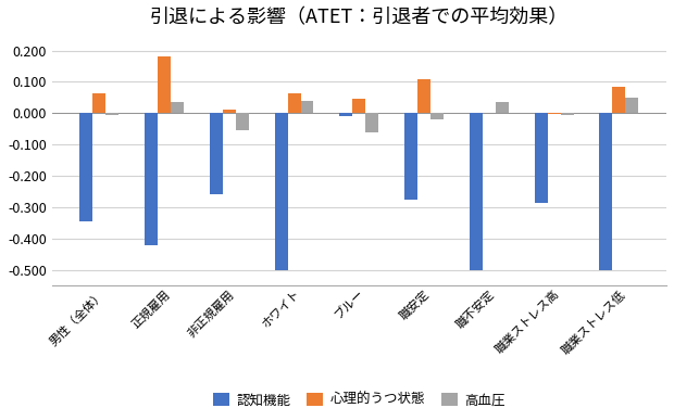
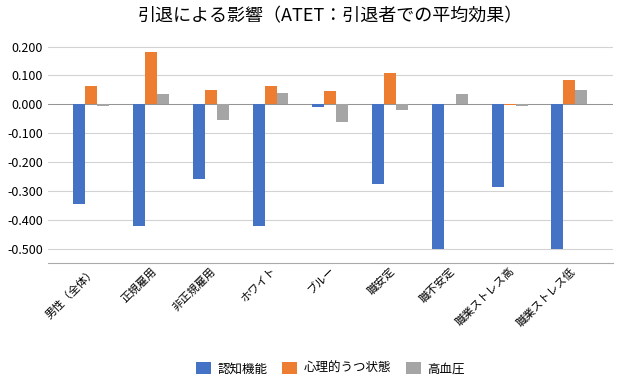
心理的うつ状態/非正規雇用: 0.010 -> 0.050
認知機能/ホワイト: -0.500 -> -0.420
